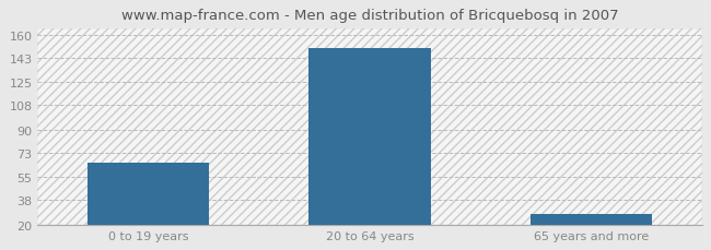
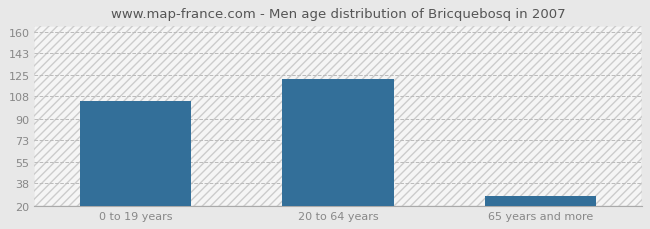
0 to 19 years: 66 -> 104
20 to 64 years: 150 -> 122
